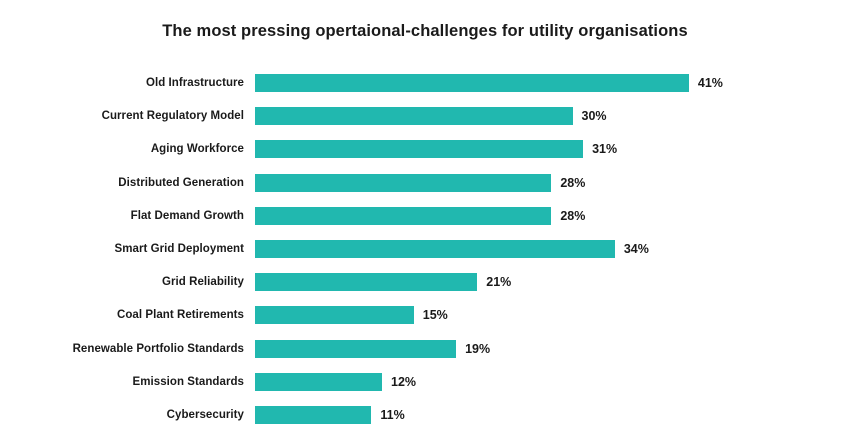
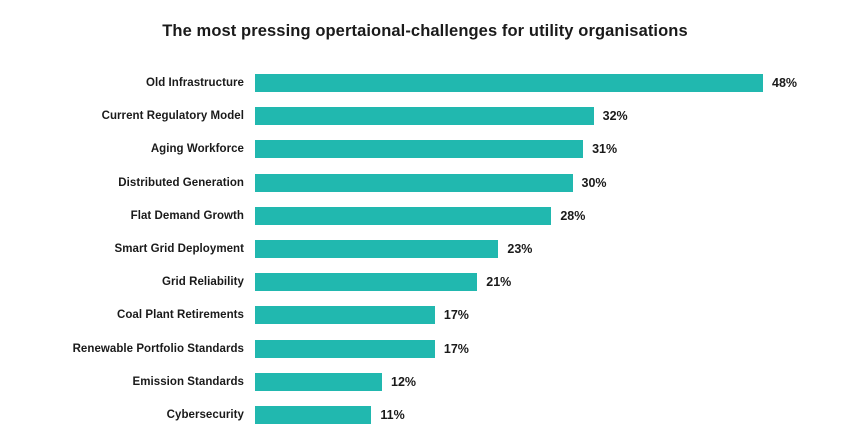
Old Infrastructure: 41% -> 48%
Current Regulatory Model: 30% -> 32%
Distributed Generation: 28% -> 30%
Smart Grid Deployment: 34% -> 23%
Coal Plant Retirements: 15% -> 17%
Renewable Portfolio Standards: 19% -> 17%
